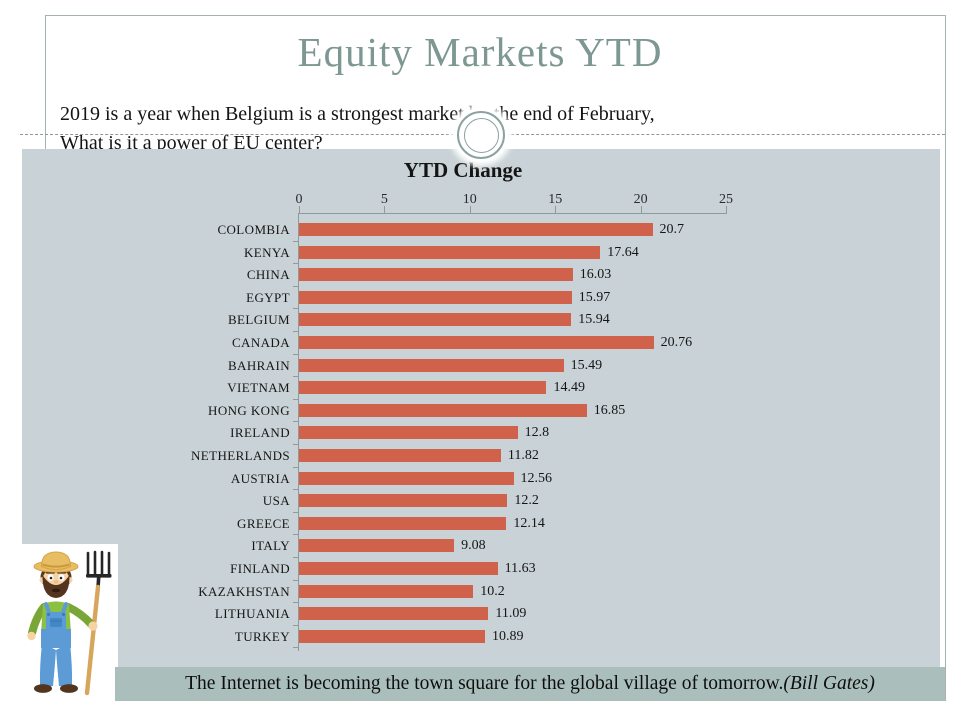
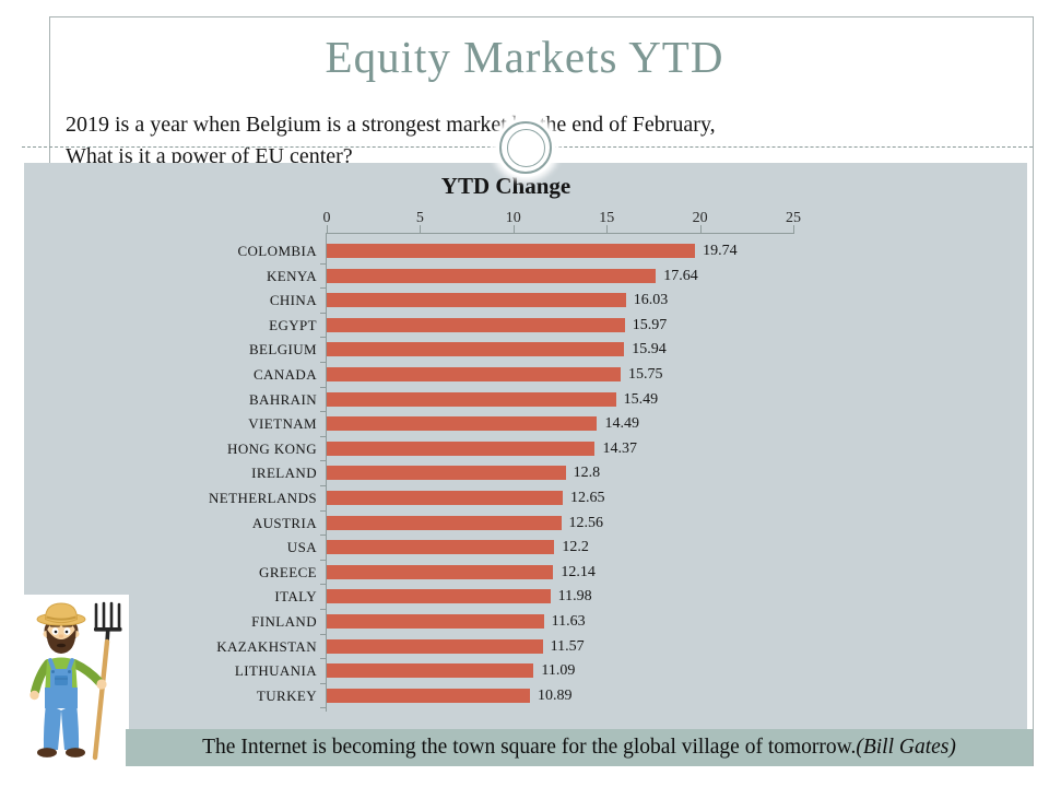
COLOMBIA: 20.7 -> 19.74
CANADA: 20.76 -> 15.75
HONG KONG: 16.85 -> 14.37
NETHERLANDS: 11.82 -> 12.65
ITALY: 9.08 -> 11.98
KAZAKHSTAN: 10.2 -> 11.57
